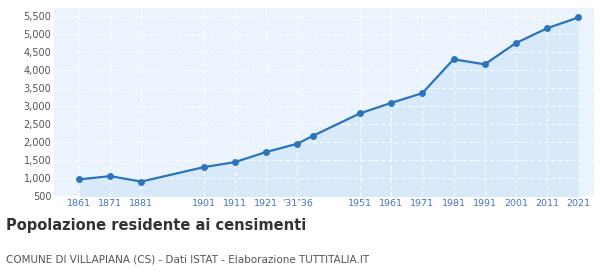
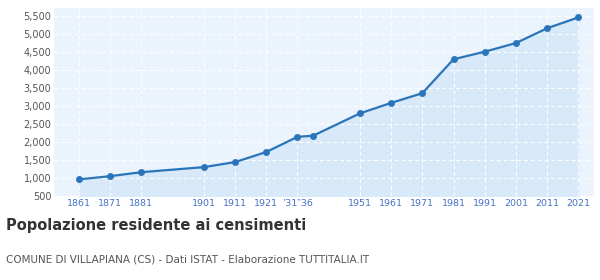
1881: 900 -> 1,160
’31‶36: 1,950 -> 2,140
1991: 4,150 -> 4,500
